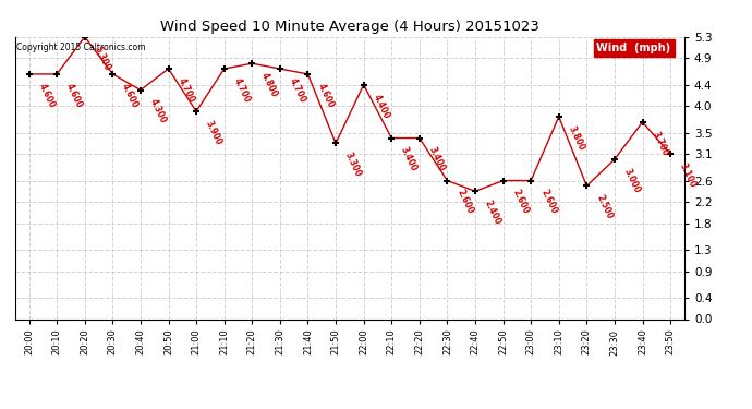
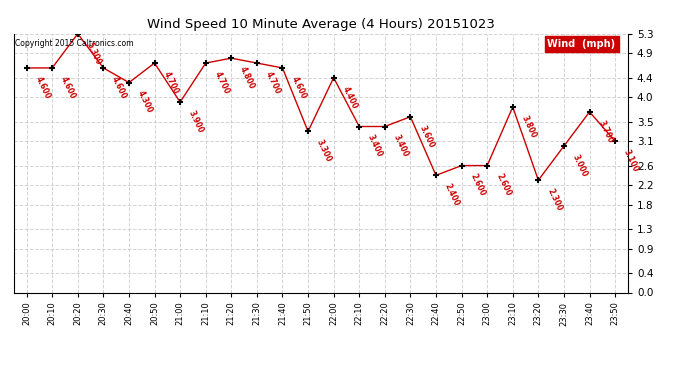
22:30: 2.600 -> 3.600
23:20: 2.500 -> 2.300
